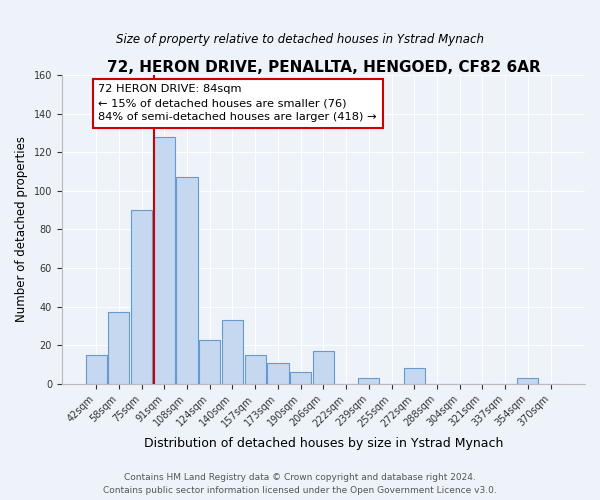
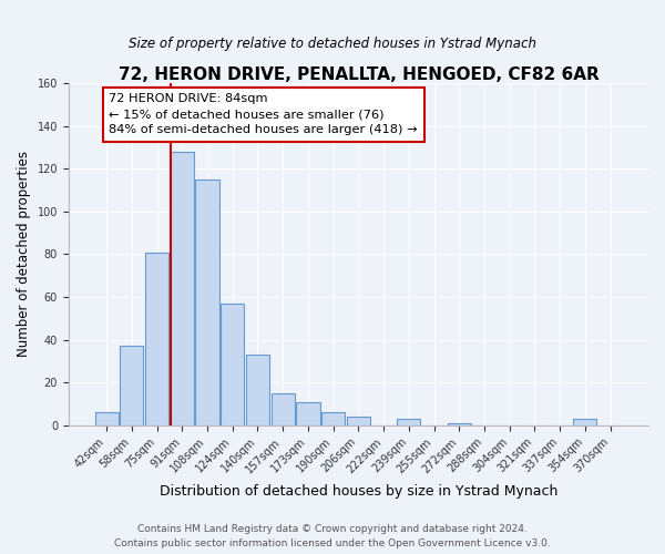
42sqm: 15 -> 6
75sqm: 90 -> 81
108sqm: 107 -> 115
124sqm: 23 -> 57
206sqm: 17 -> 4
272sqm: 8 -> 1
